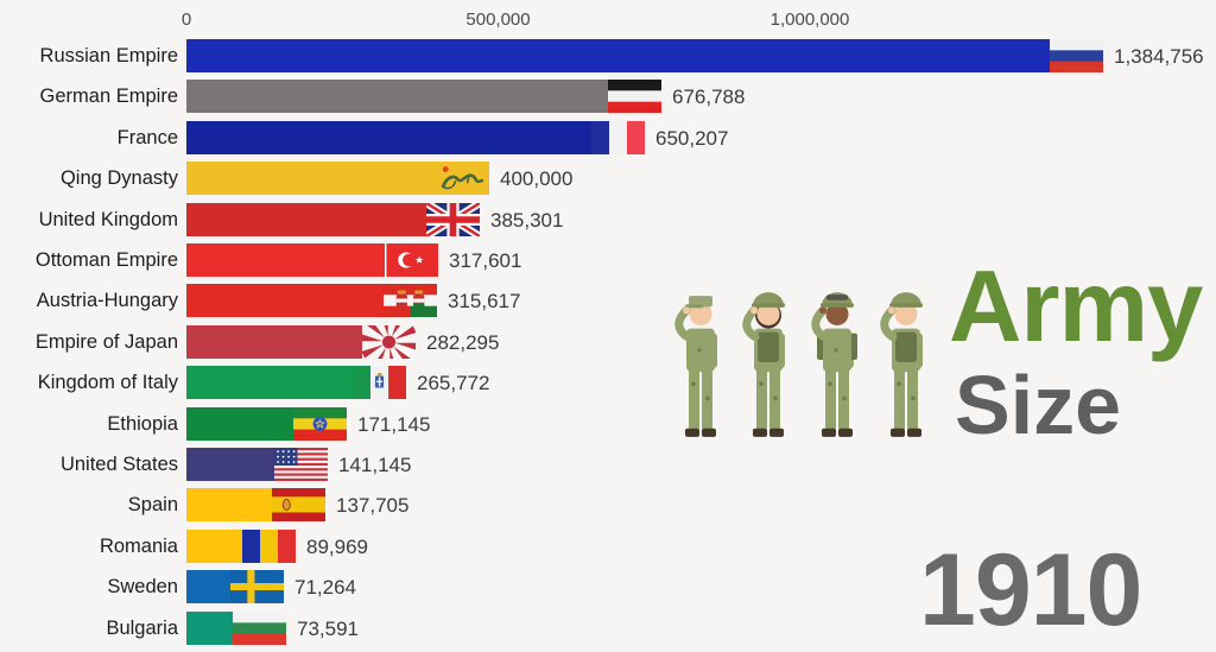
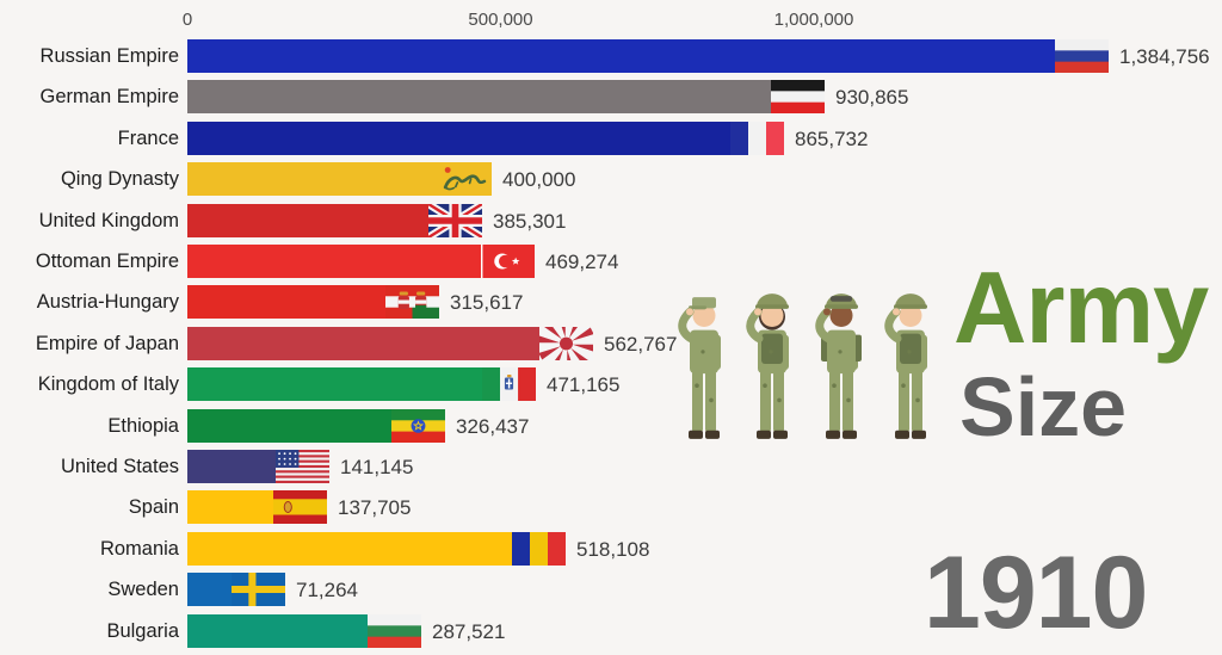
German Empire: 676,788 -> 930,865
France: 650,207 -> 865,732
Ottoman Empire: 317,601 -> 469,274
Empire of Japan: 282,295 -> 562,767
Kingdom of Italy: 265,772 -> 471,165
Ethiopia: 171,145 -> 326,437
Romania: 89,969 -> 518,108
Bulgaria: 73,591 -> 287,521
